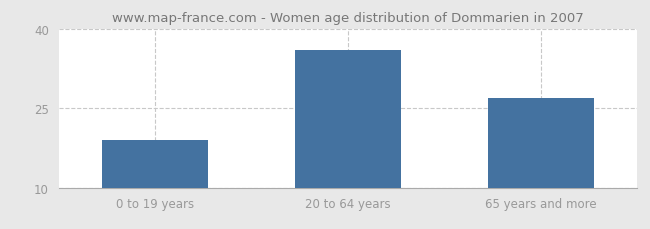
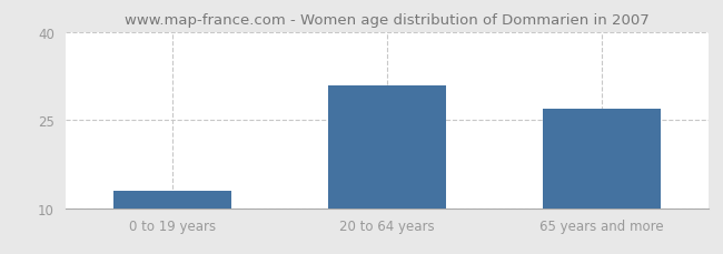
0 to 19 years: 19 -> 13
20 to 64 years: 36 -> 31
